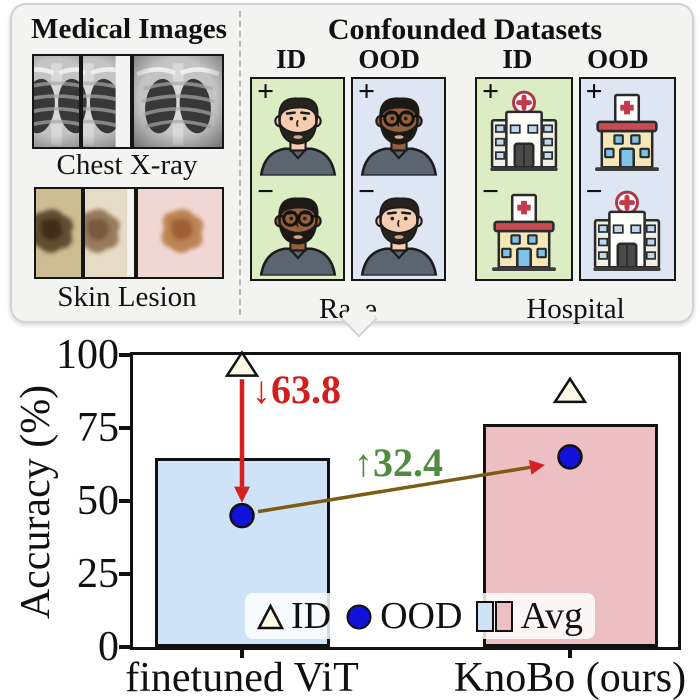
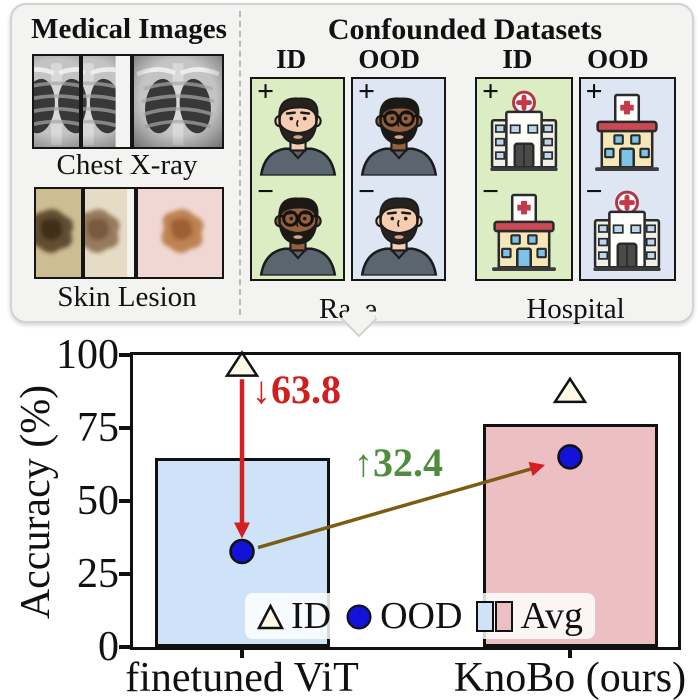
OOD/finetuned ViT: 45 -> 33
